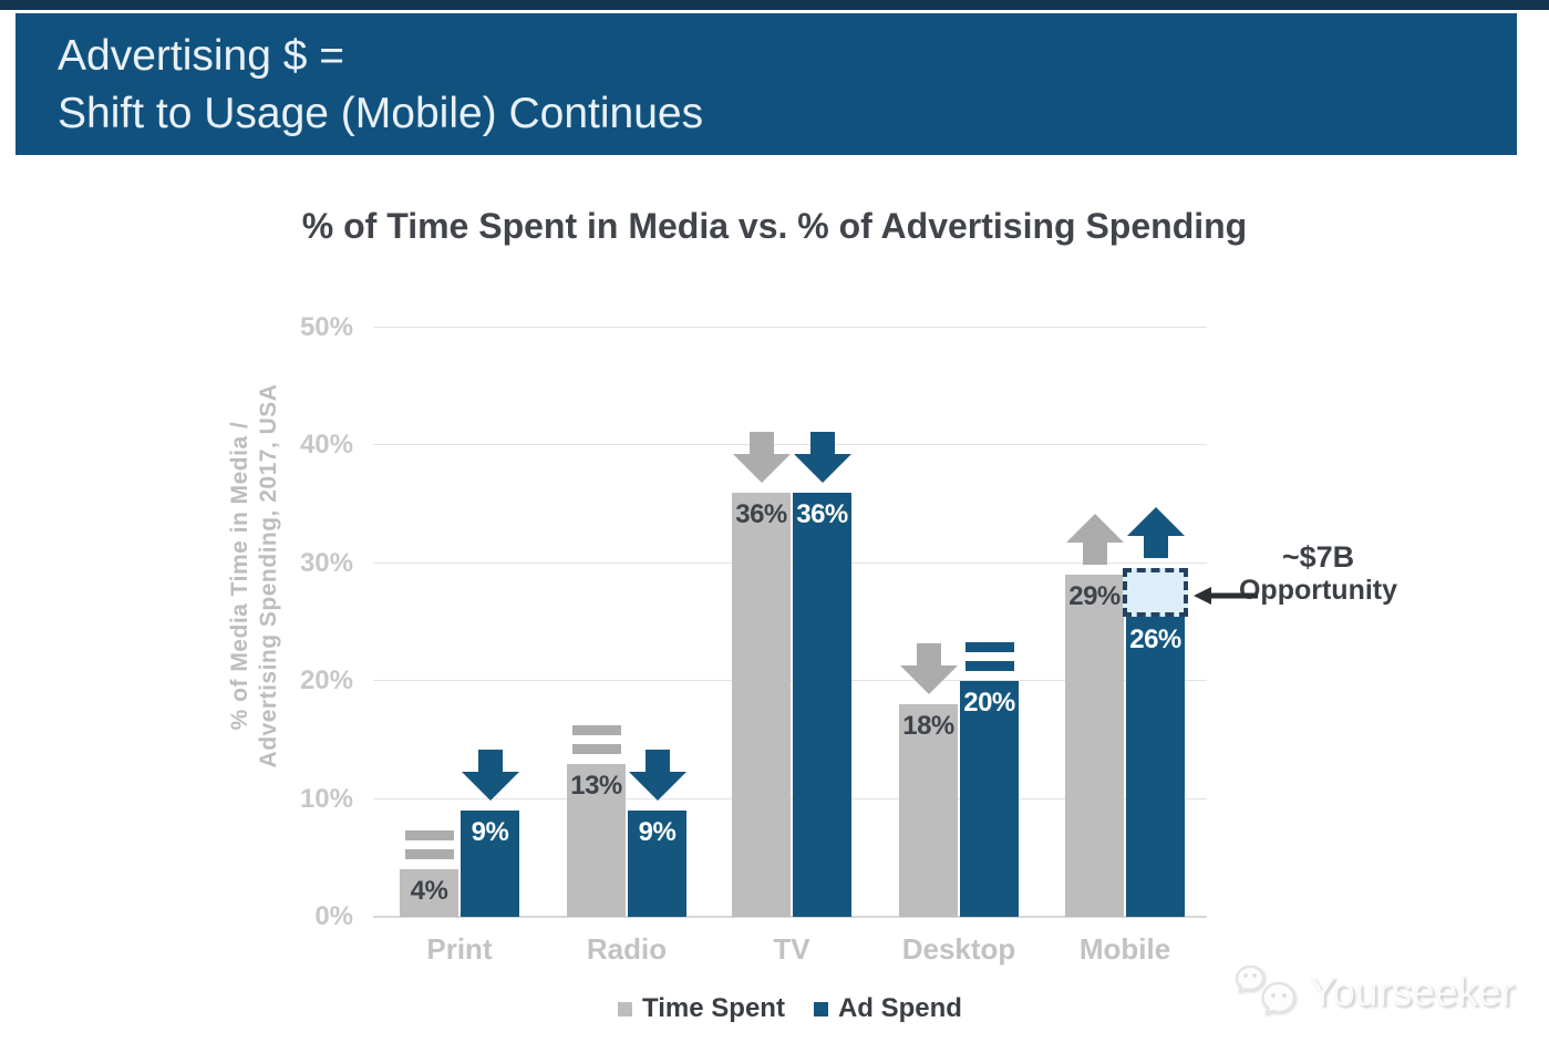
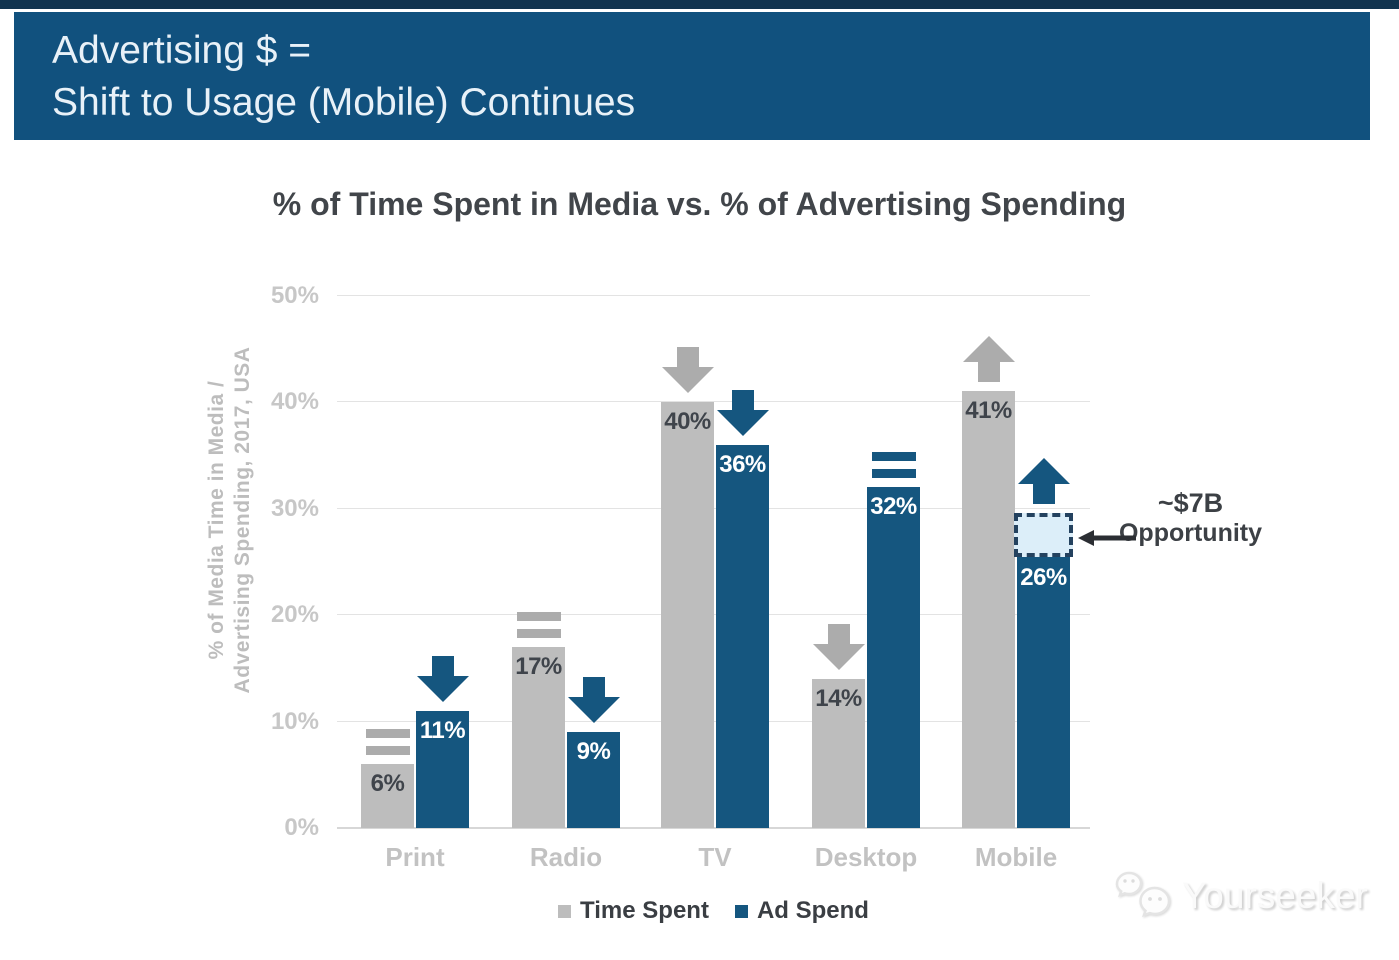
Time Spent/Print: 4% -> 6%
Ad Spend/Print: 9% -> 11%
Time Spent/Radio: 13% -> 17%
Time Spent/TV: 36% -> 40%
Time Spent/Desktop: 18% -> 14%
Ad Spend/Desktop: 20% -> 32%
Time Spent/Mobile: 29% -> 41%
